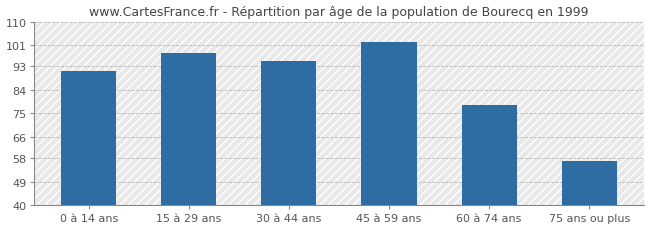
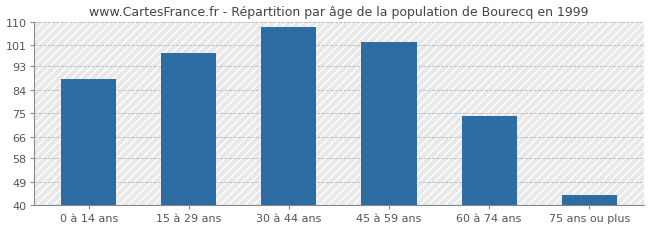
0 à 14 ans: 91 -> 88
30 à 44 ans: 95 -> 108
60 à 74 ans: 78 -> 74
75 ans ou plus: 57 -> 44
